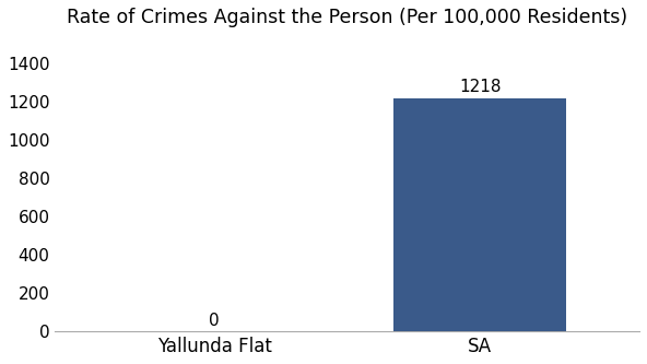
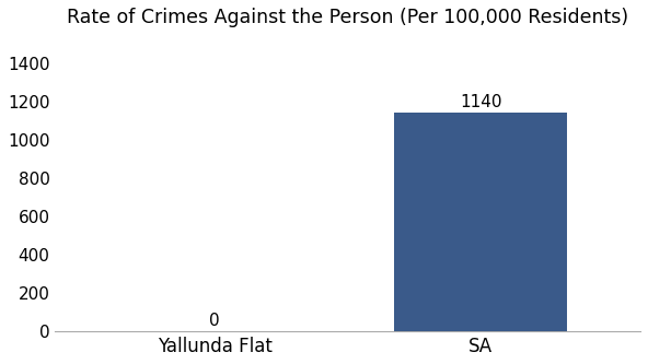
SA: 1218 -> 1140
